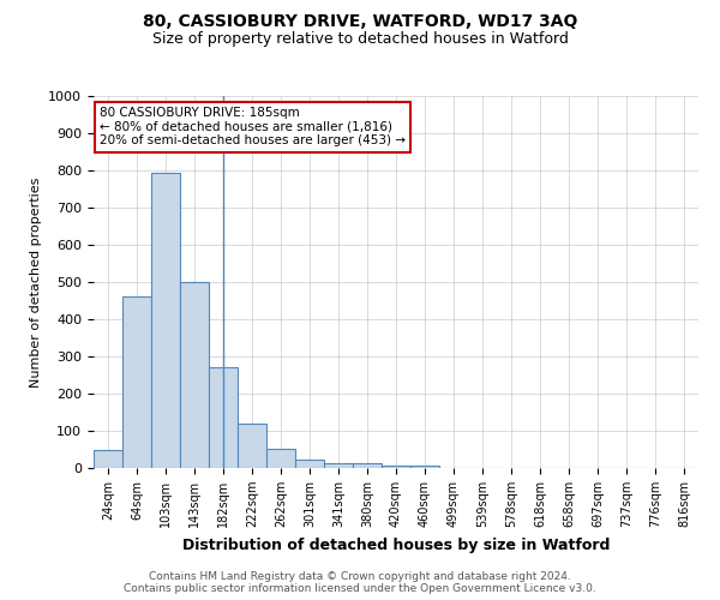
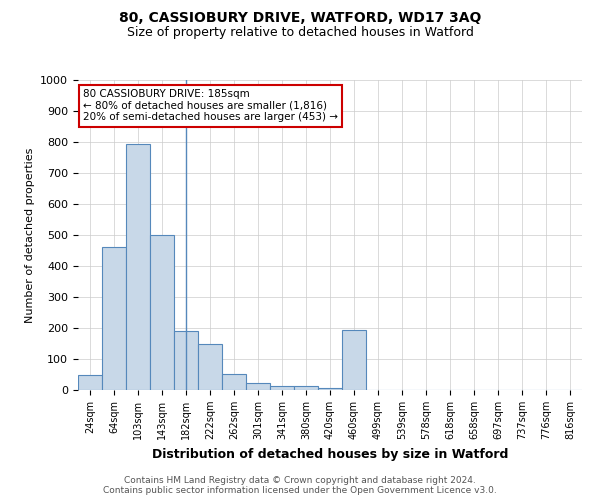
182sqm: 270 -> 190
222sqm: 120 -> 150
460sqm: 8 -> 195
